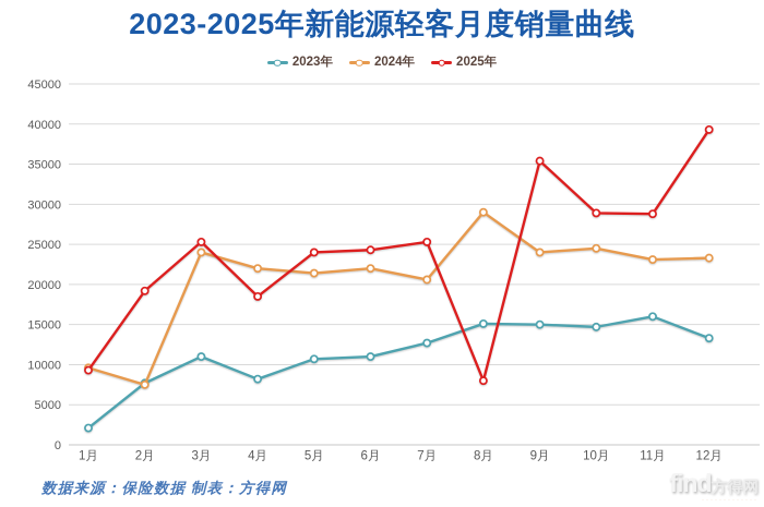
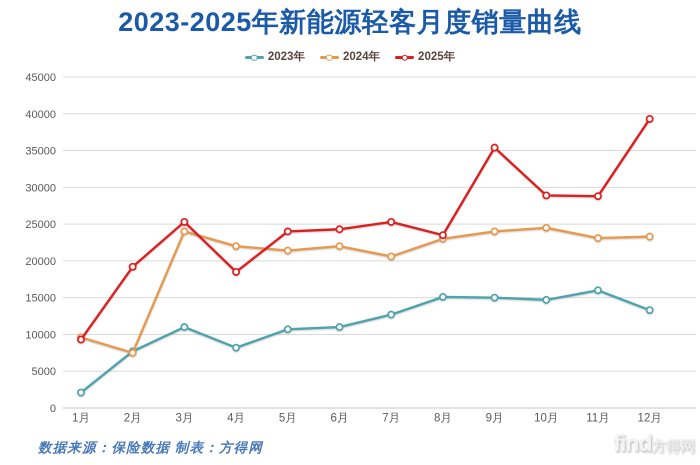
2024年/8月: 29000 -> 23000
2025年/8月: 8000 -> 24000
